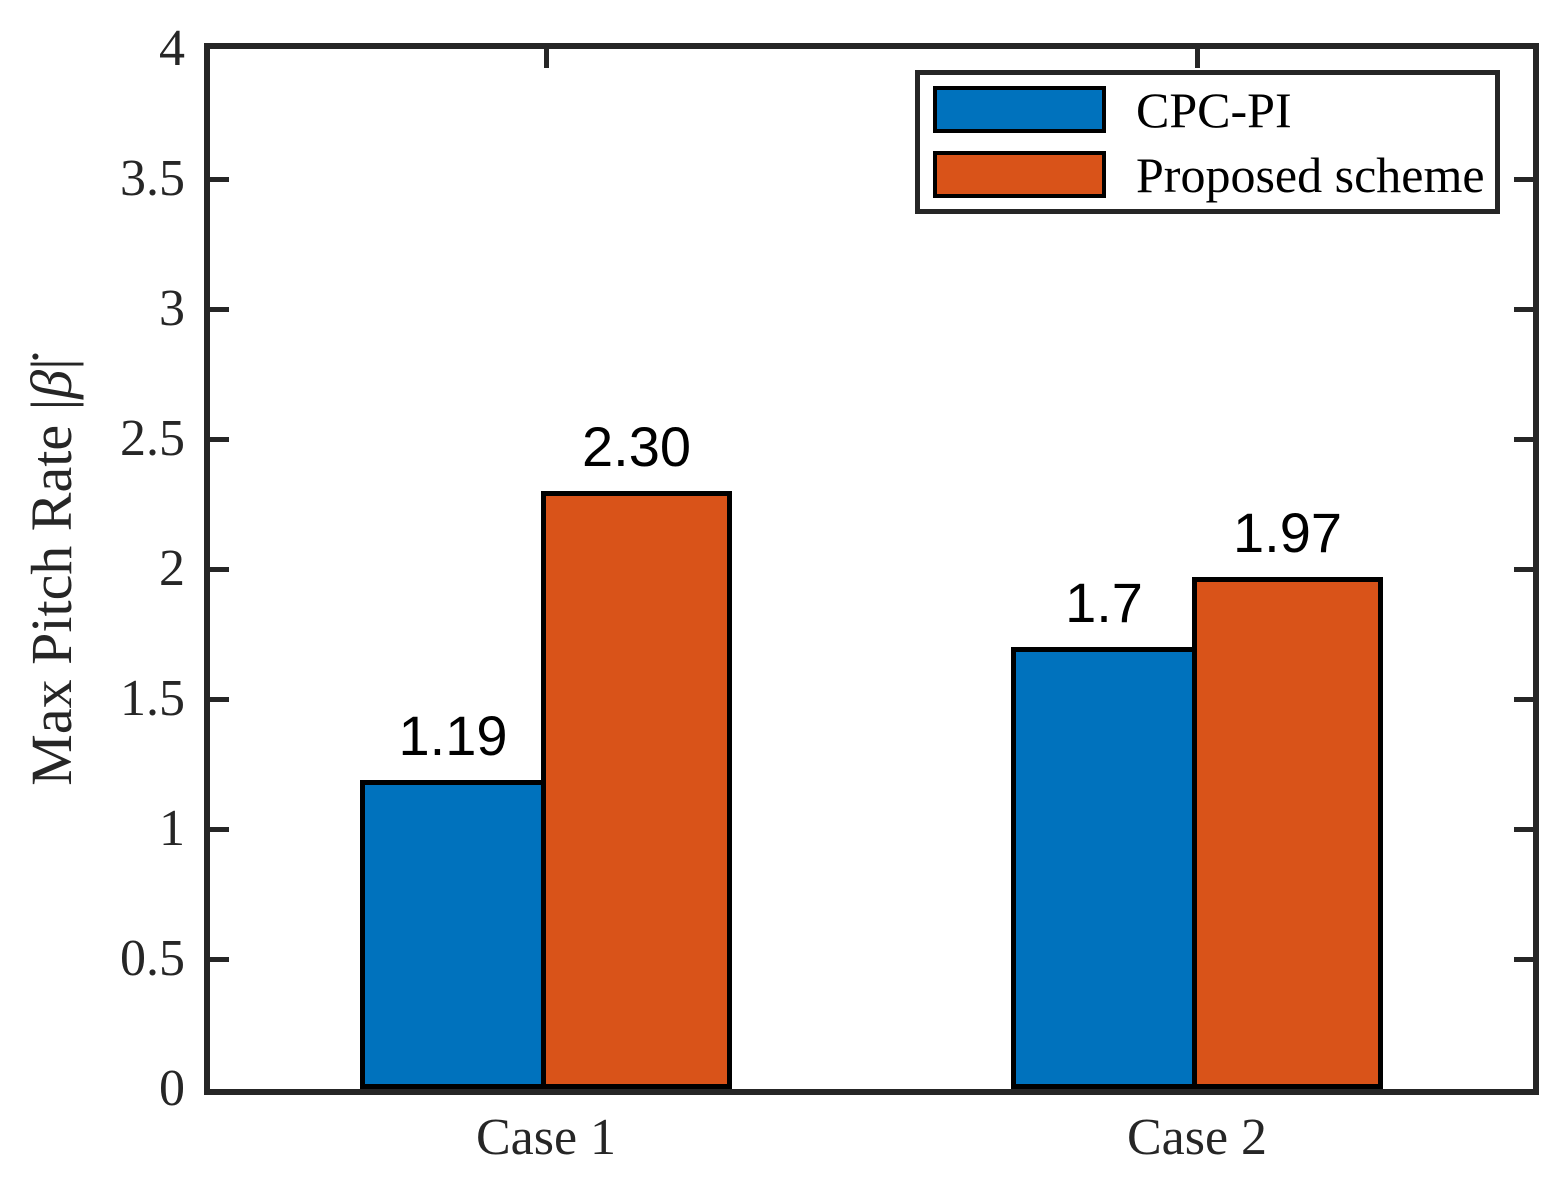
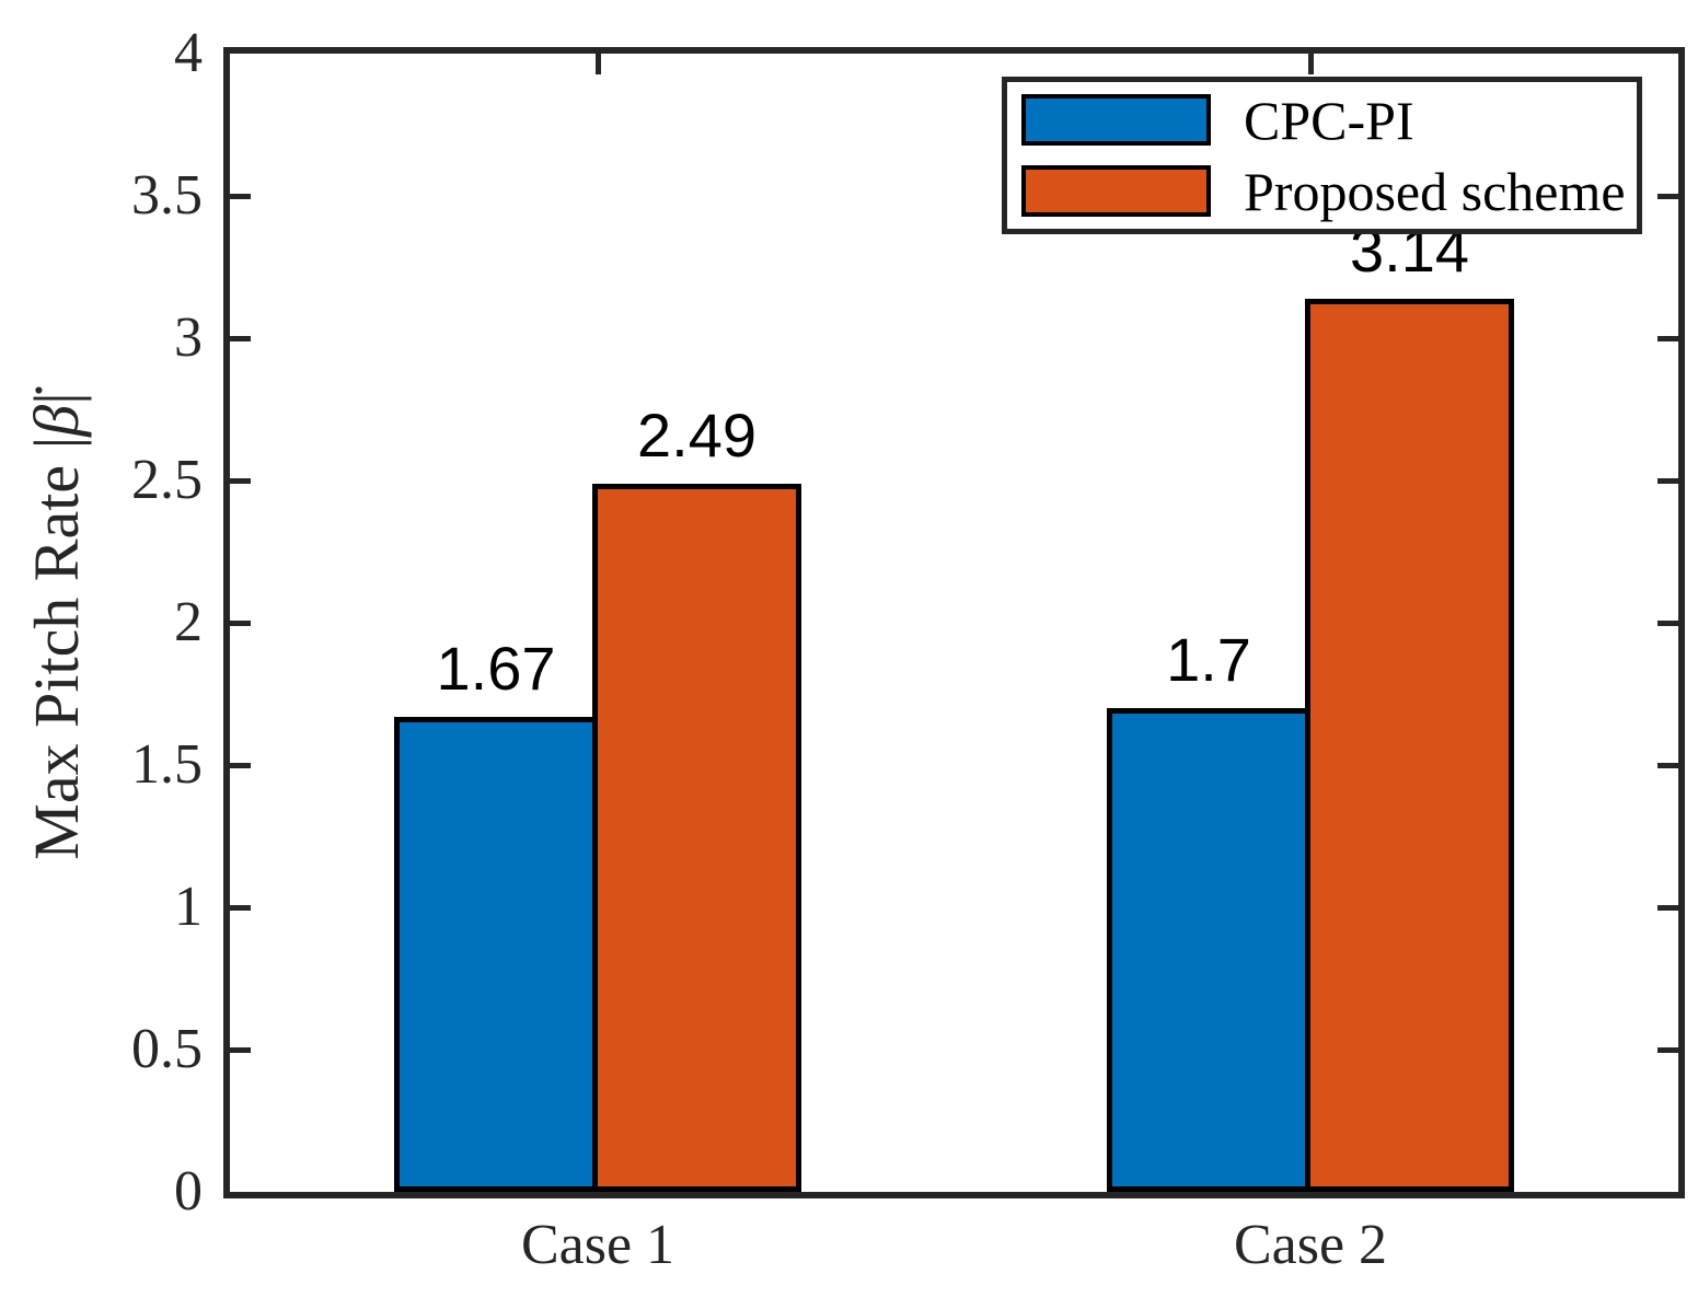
CPC-PI/Case 1: 1.19 -> 1.67
Proposed scheme/Case 1: 2.30 -> 2.49
Proposed scheme/Case 2: 1.97 -> 3.14
